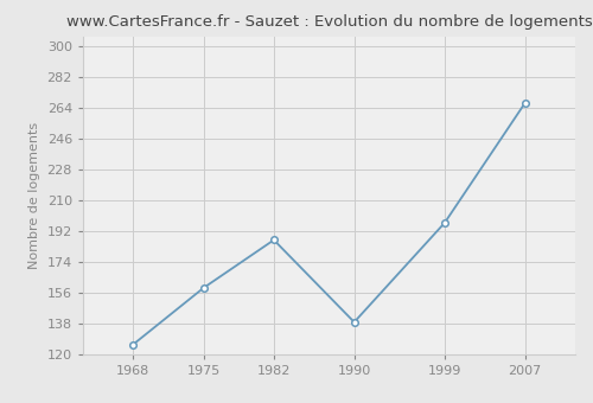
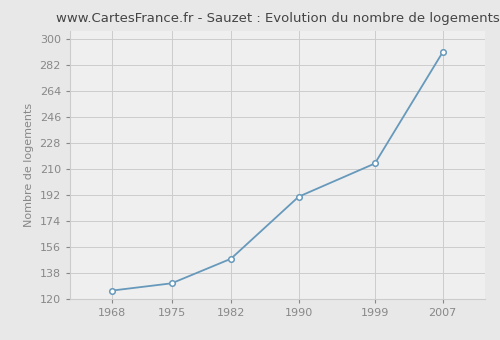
1975: 159 -> 131
1982: 187 -> 148
1990: 139 -> 191
1999: 197 -> 214
2007: 267 -> 291
